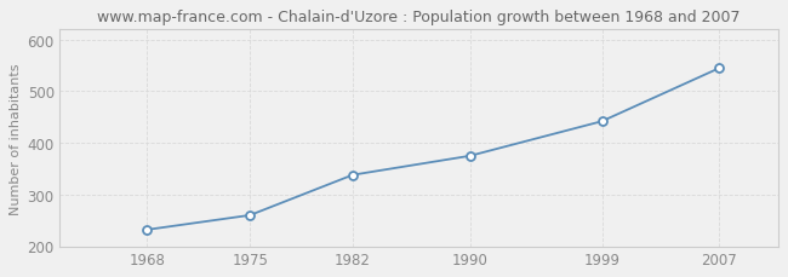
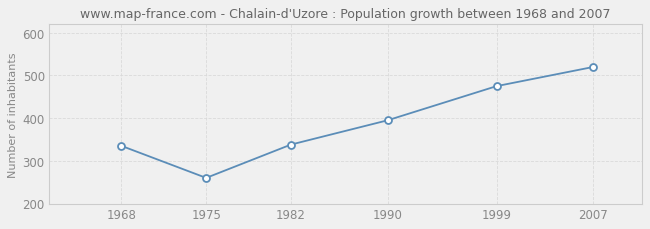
1968: 232 -> 335
1990: 375 -> 395
1999: 442 -> 475
2007: 545 -> 520
